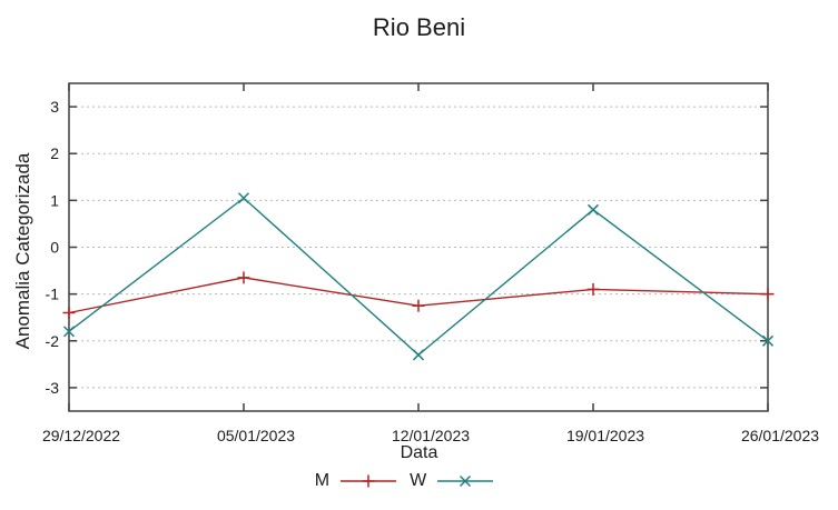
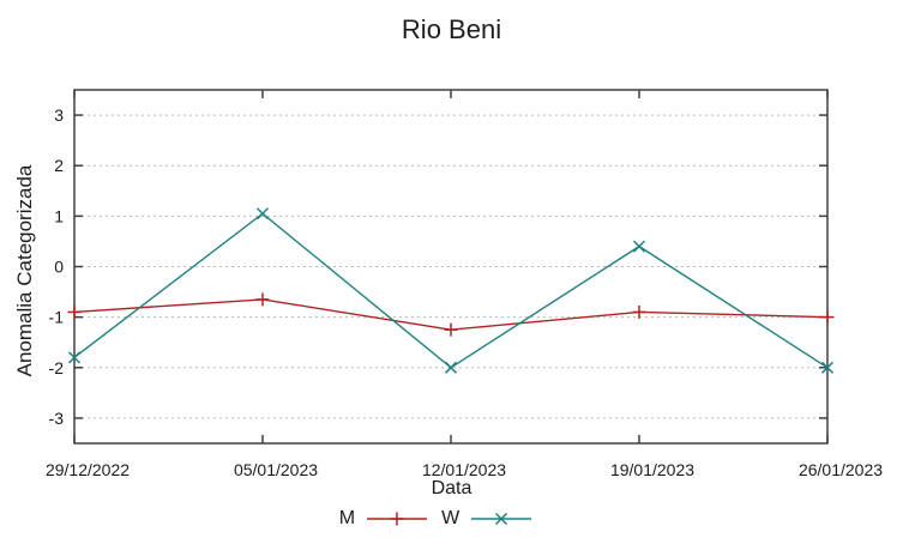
M/29/12/2022: -1.4 -> -0.9
W/12/01/2023: -2.3 -> -2.0
W/19/01/2023: 0.8 -> 0.4
